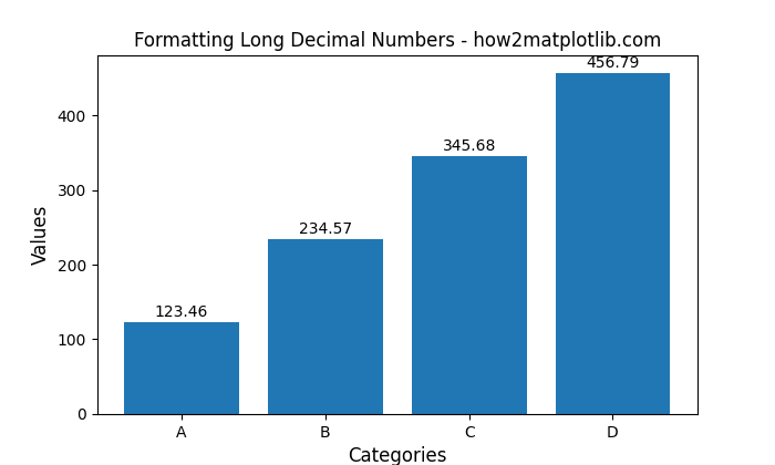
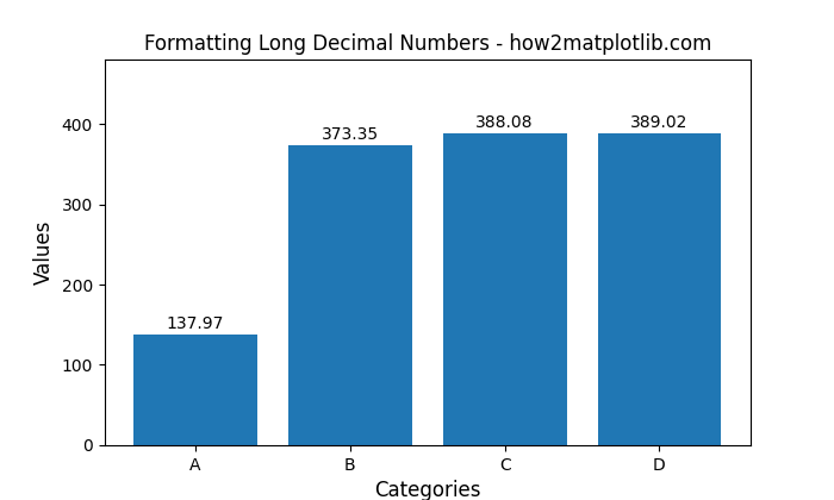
A: 123.46 -> 137.97
B: 234.57 -> 373.35
C: 345.68 -> 388.08
D: 456.79 -> 389.02
